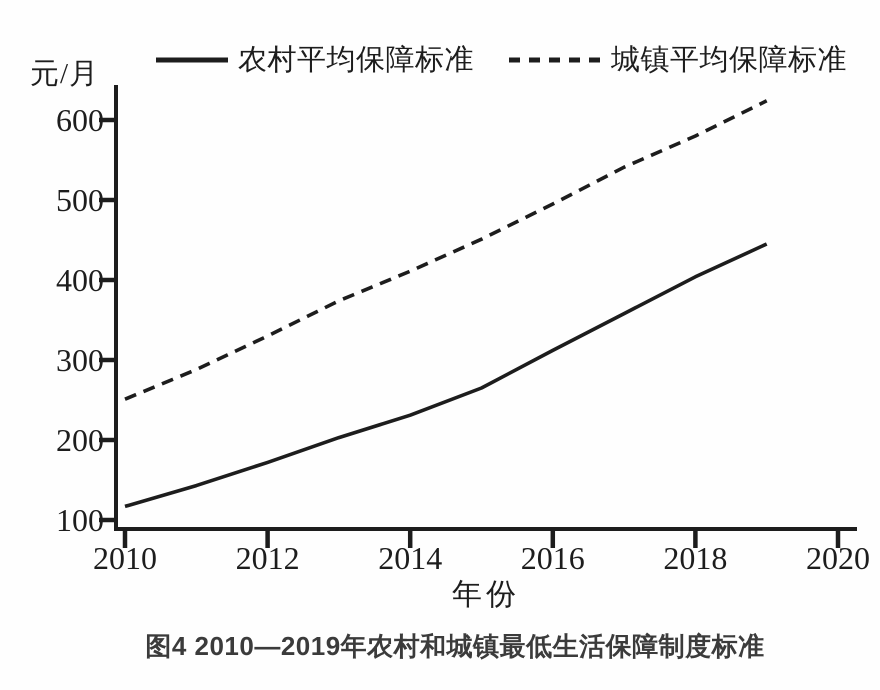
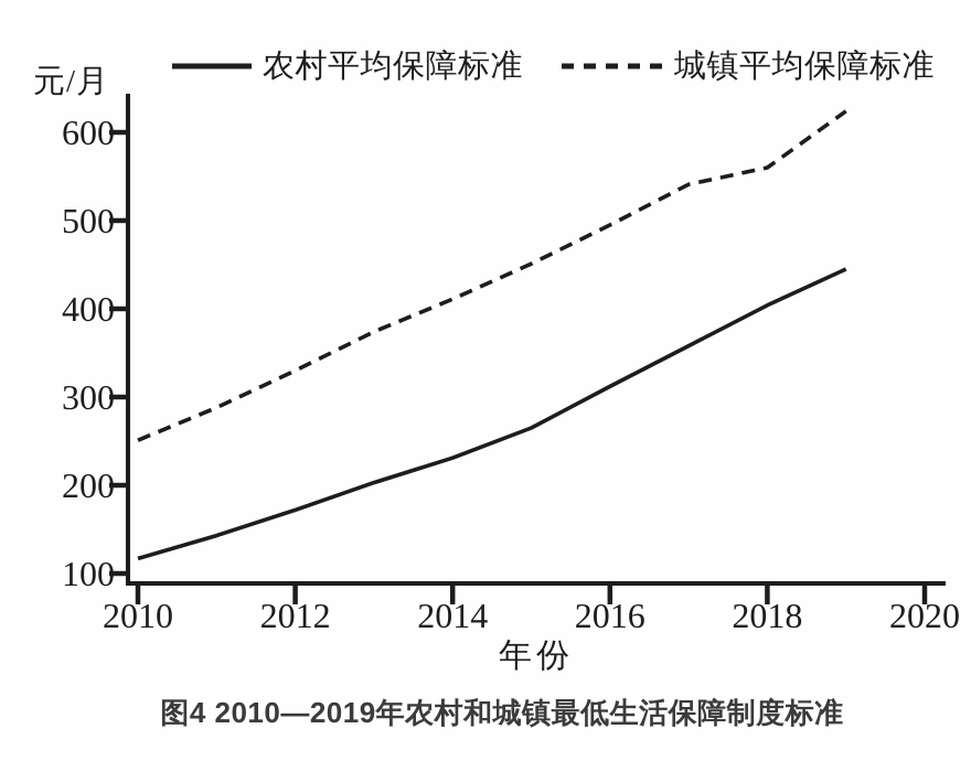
城镇平均保障标准/2018: 580 -> 560
